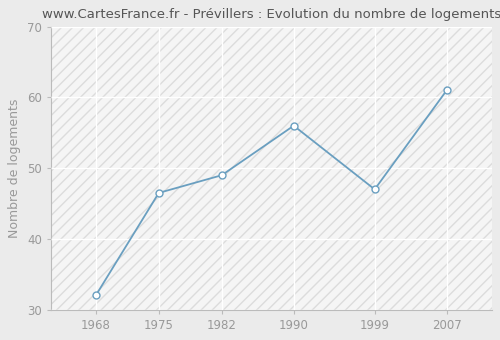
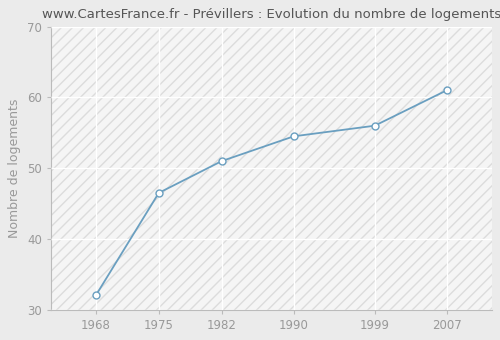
1982: 49.0 -> 51.0
1990: 56.0 -> 54.5
1999: 47.0 -> 56.0
